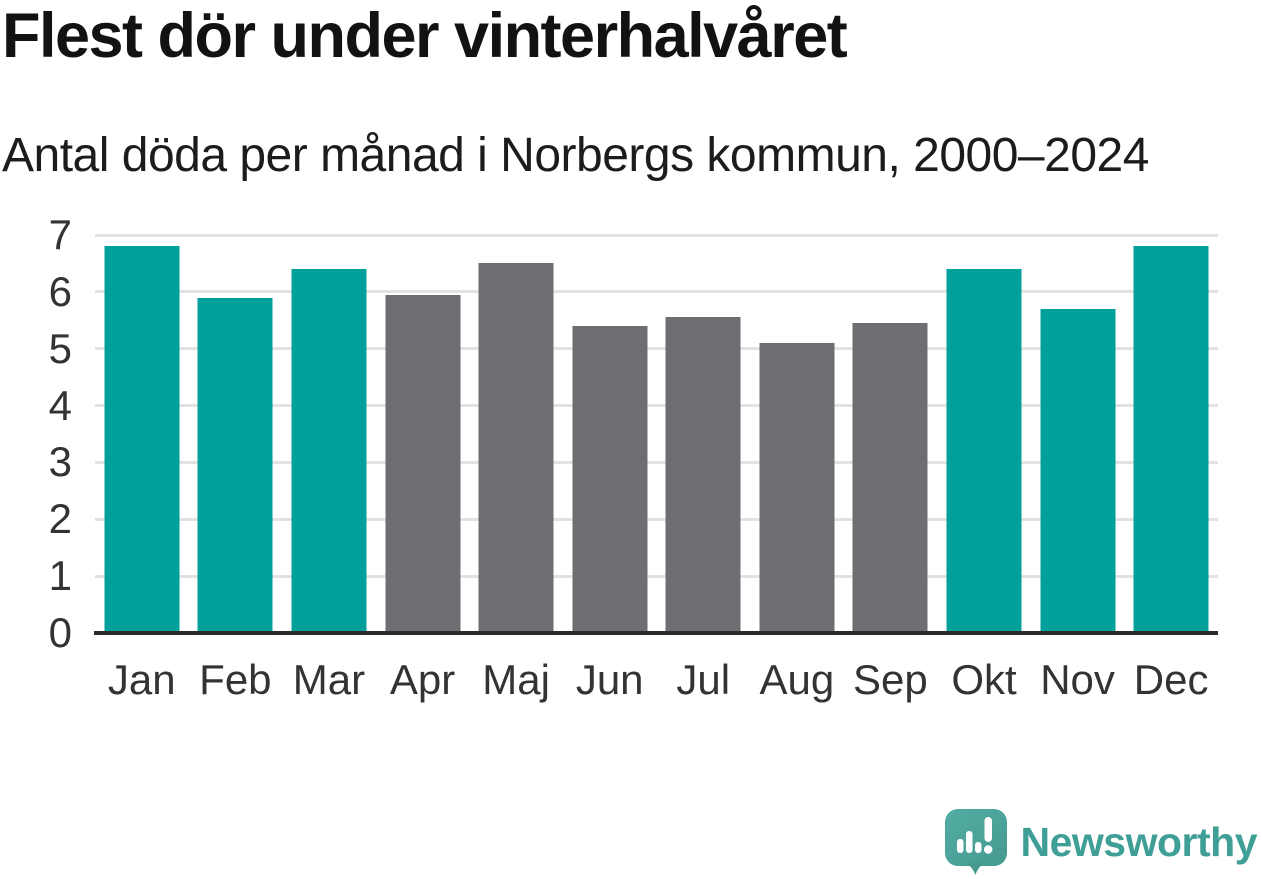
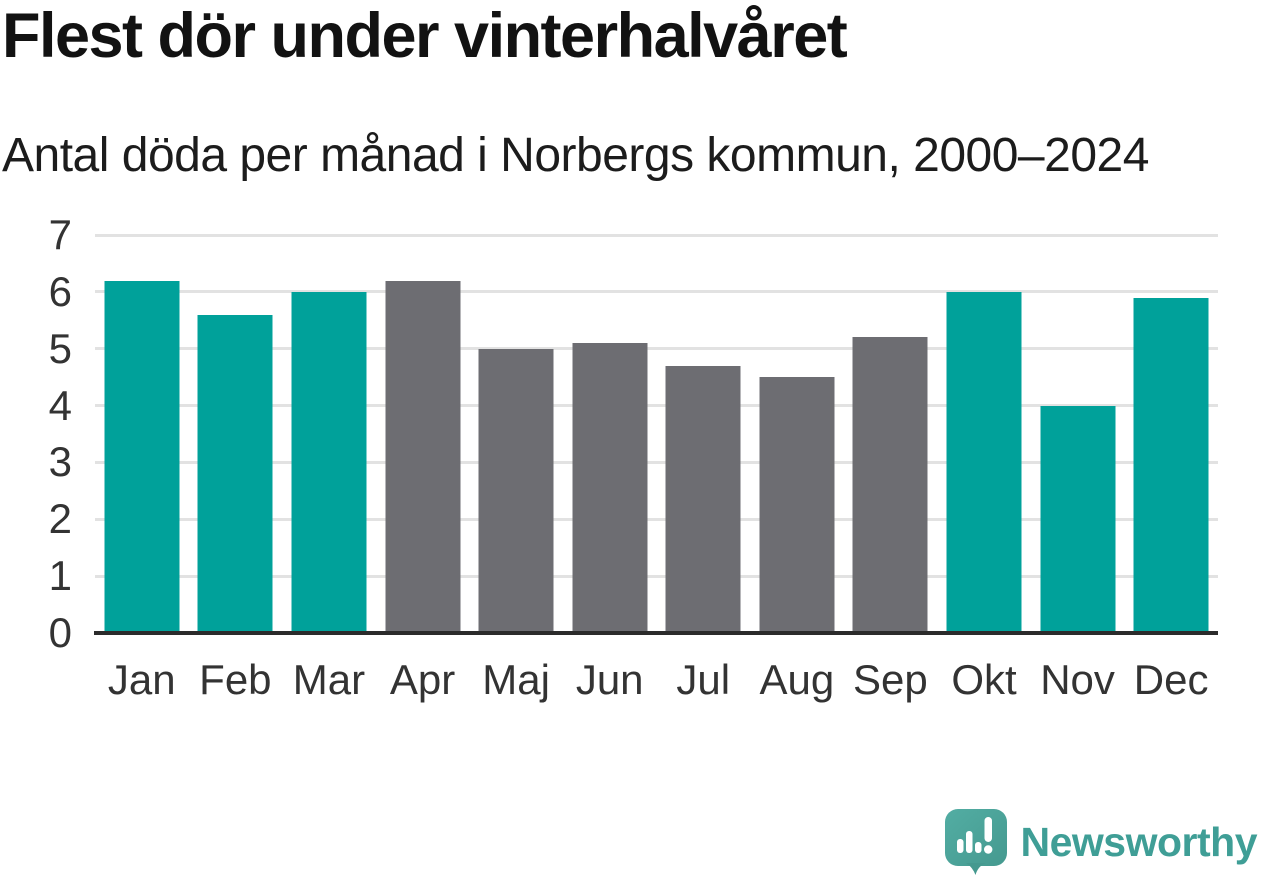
Jan: 6.8 -> 6.2
Feb: 5.9 -> 5.6
Mar: 6.4 -> 6.0
Apr: 6.0 -> 6.2
Maj: 6.5 -> 5.0
Jun: 5.4 -> 5.1
Jul: 5.5 -> 4.7
Aug: 5.1 -> 4.5
Sep: 5.5 -> 5.2
Okt: 6.4 -> 6.0
Nov: 5.7 -> 4.0
Dec: 6.8 -> 5.9
